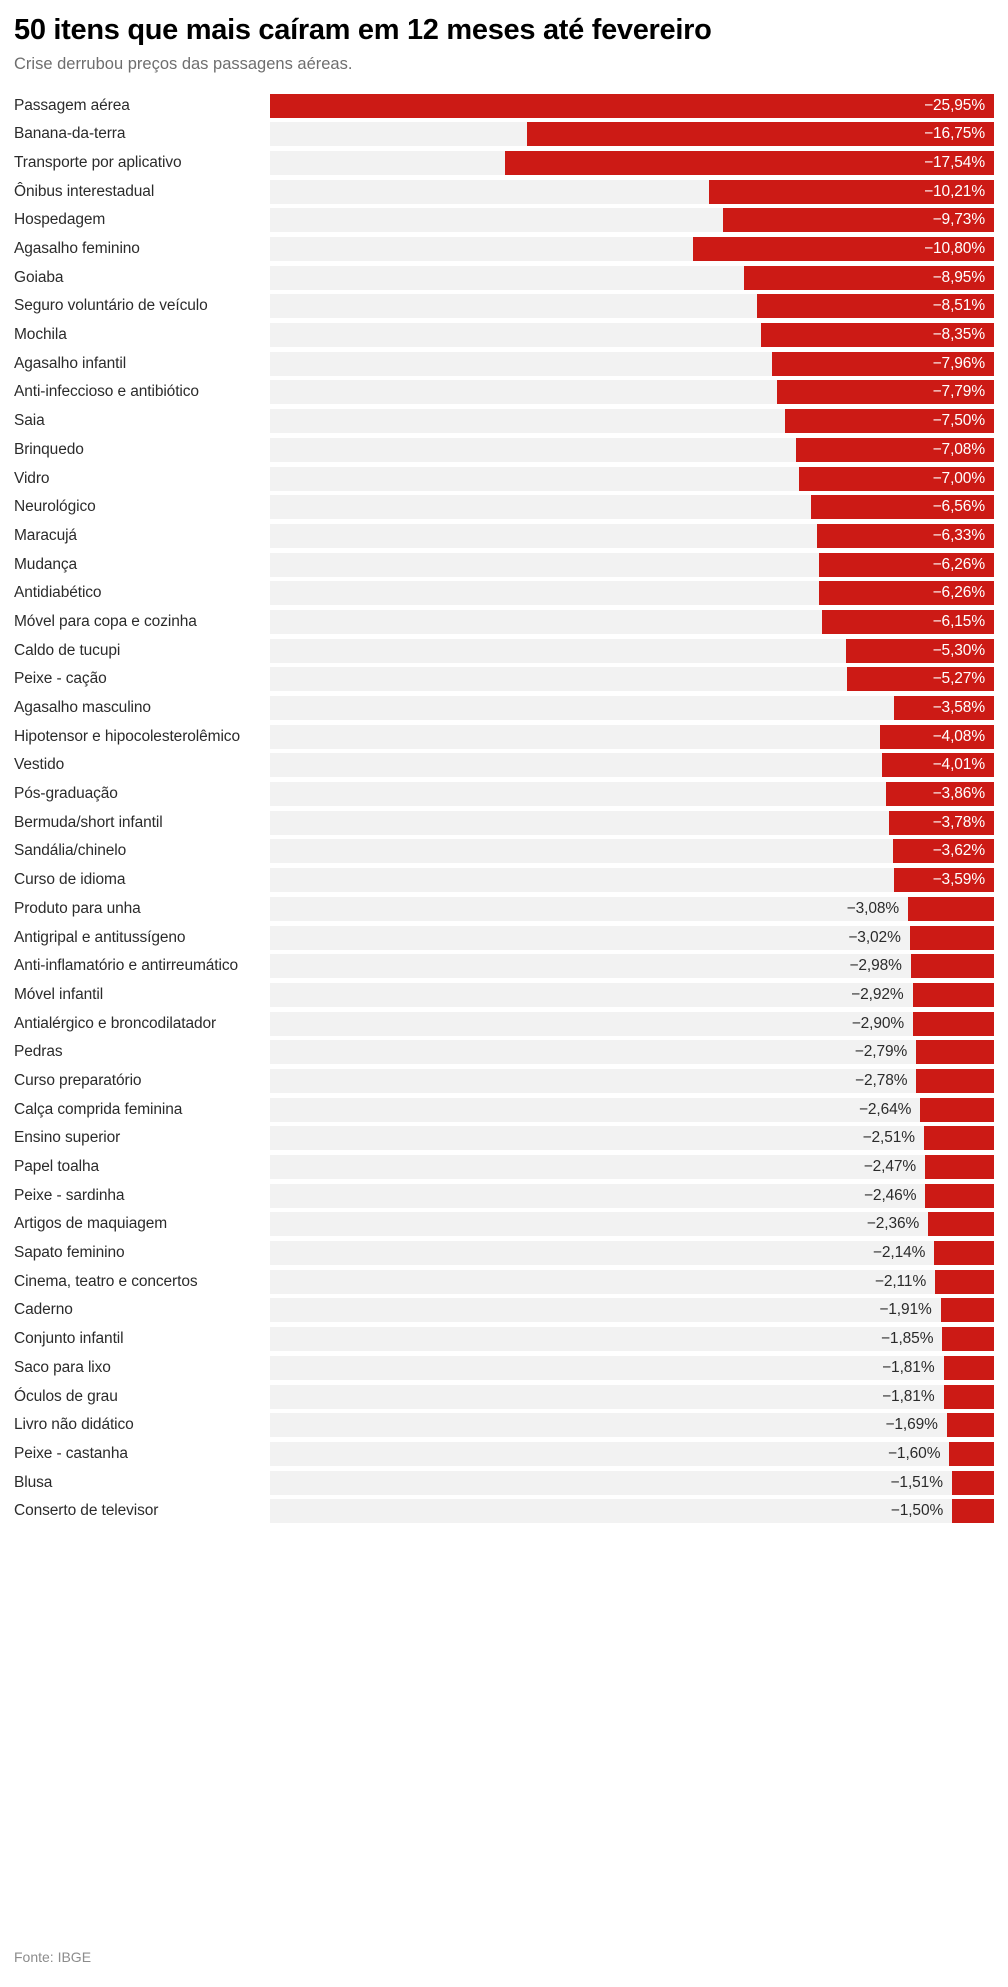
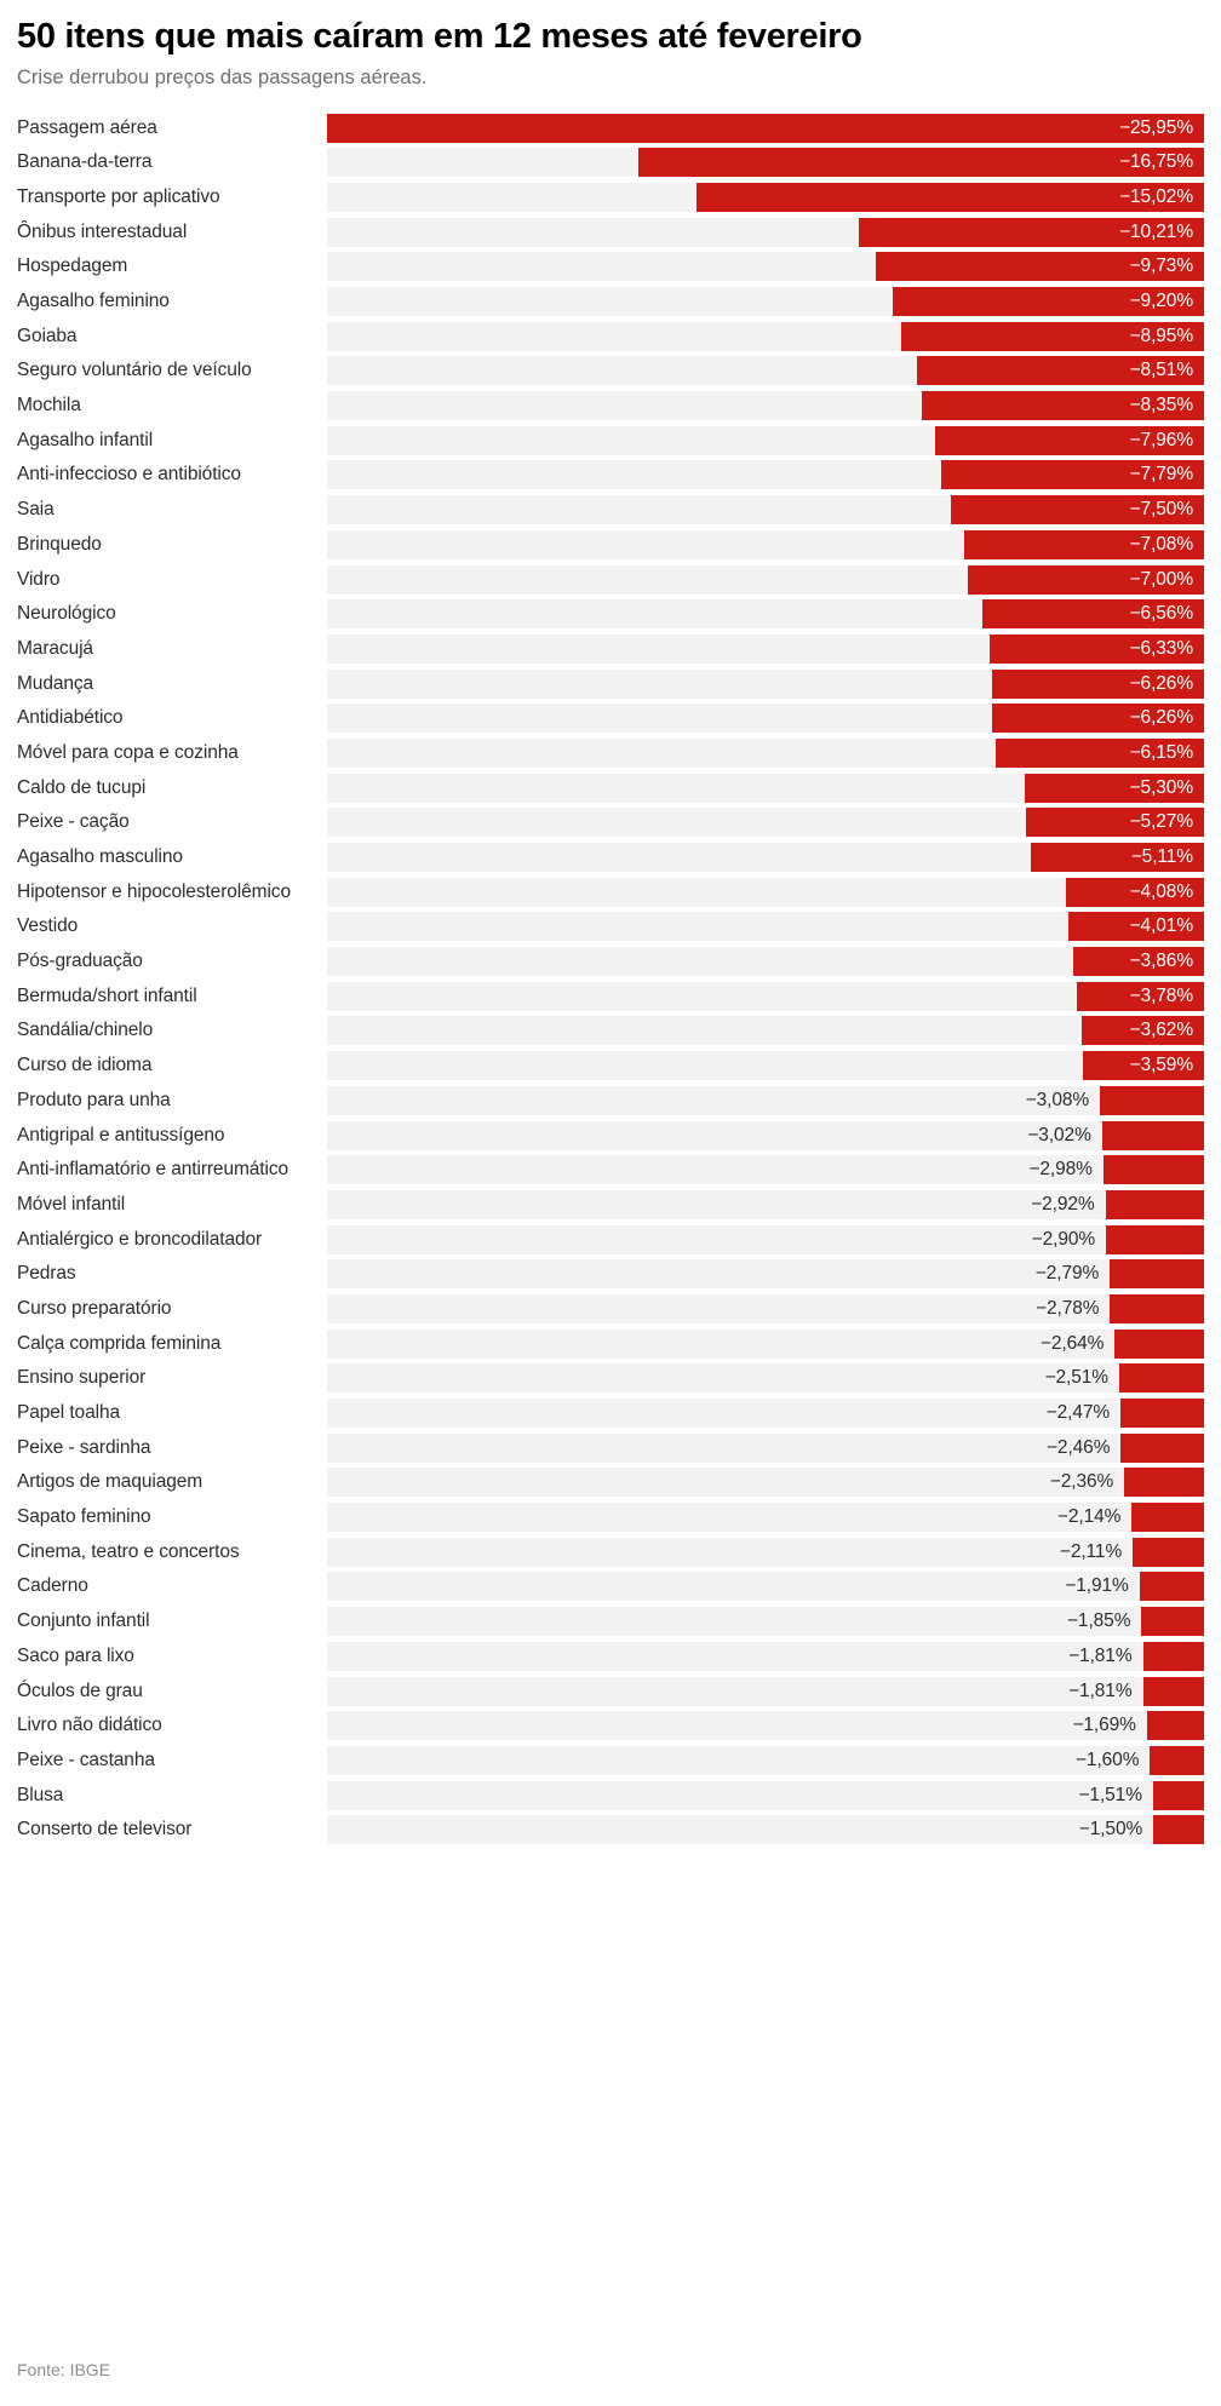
Transporte por aplicativo: −17,54% -> −15,02%
Agasalho feminino: −10,80% -> −9,20%
Agasalho masculino: −3,58% -> −5,11%
